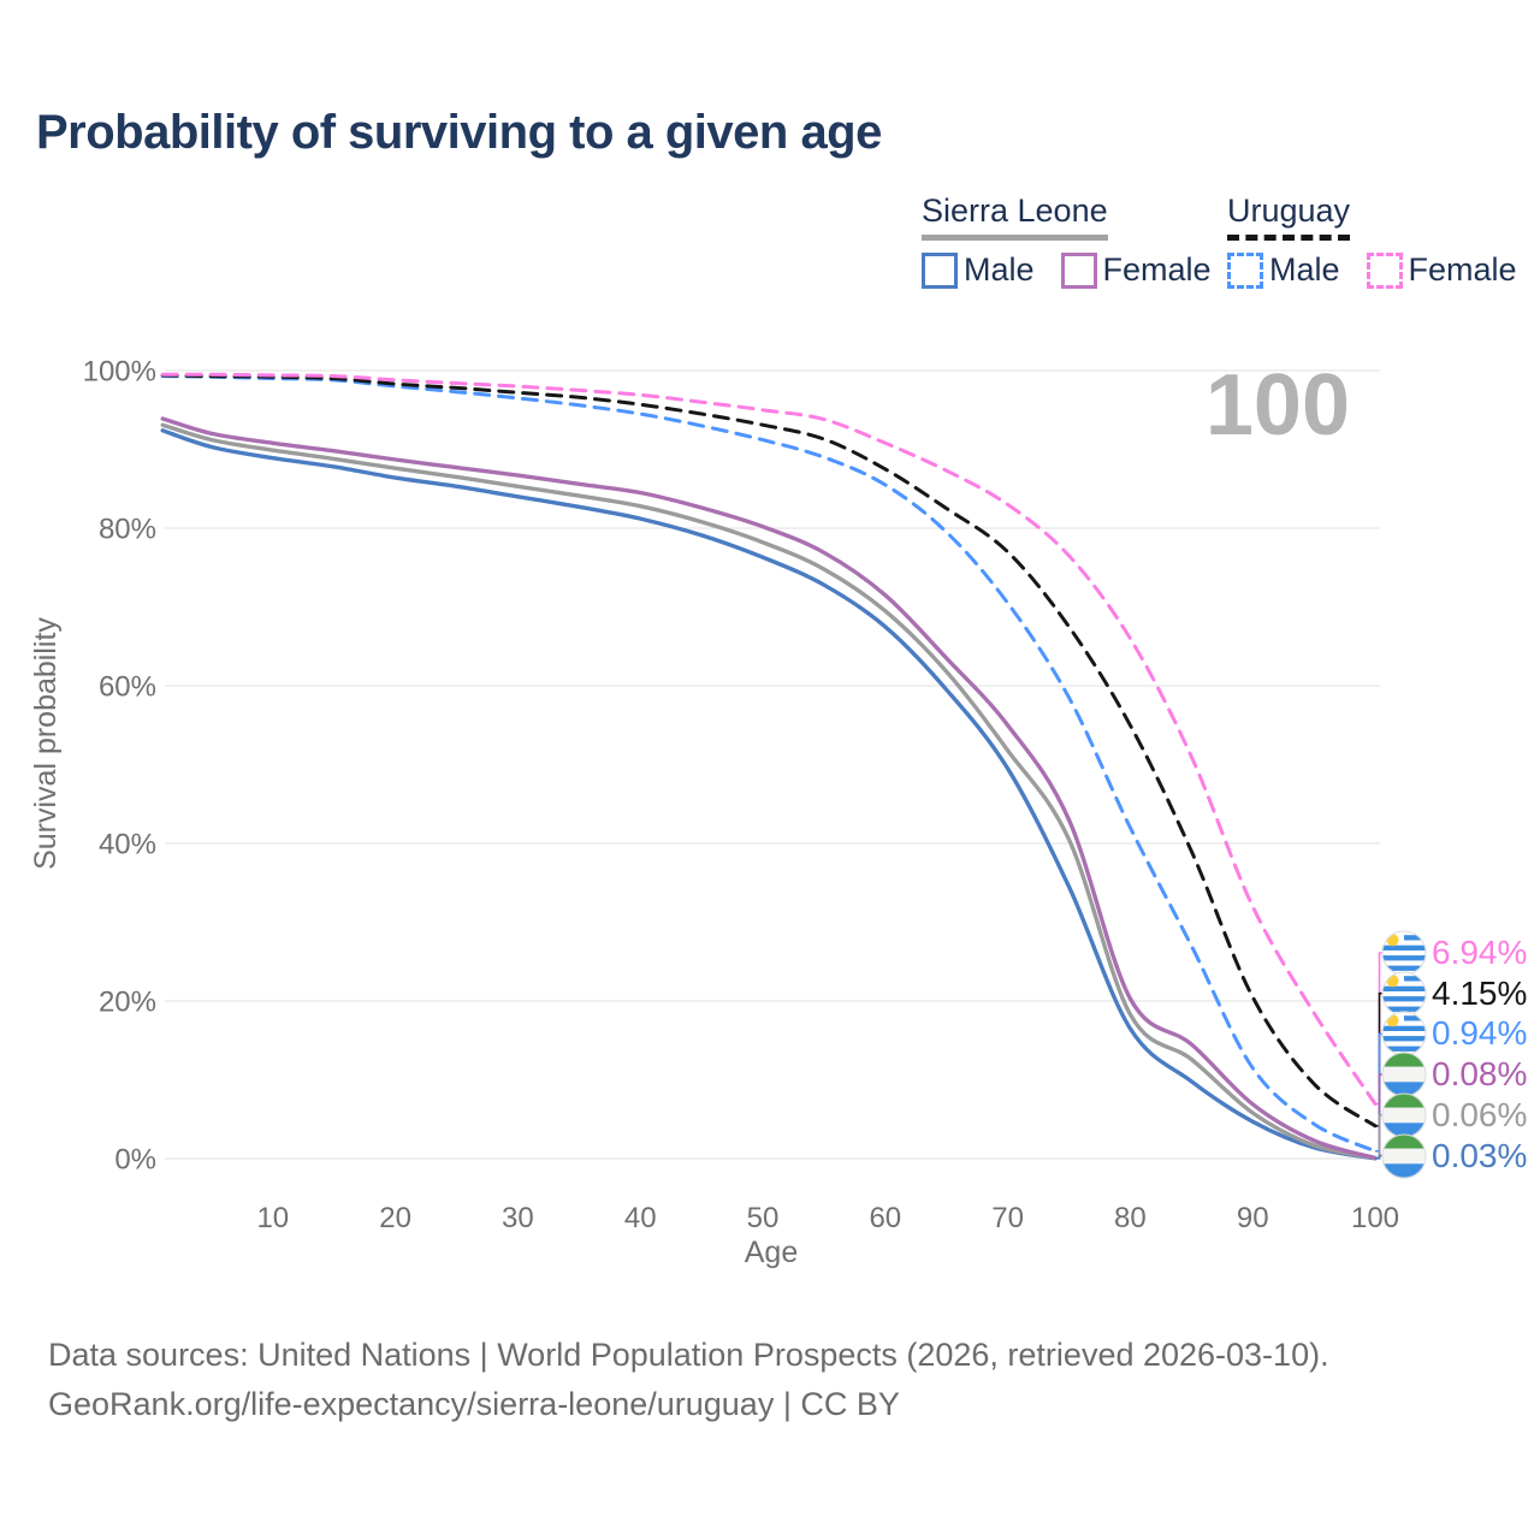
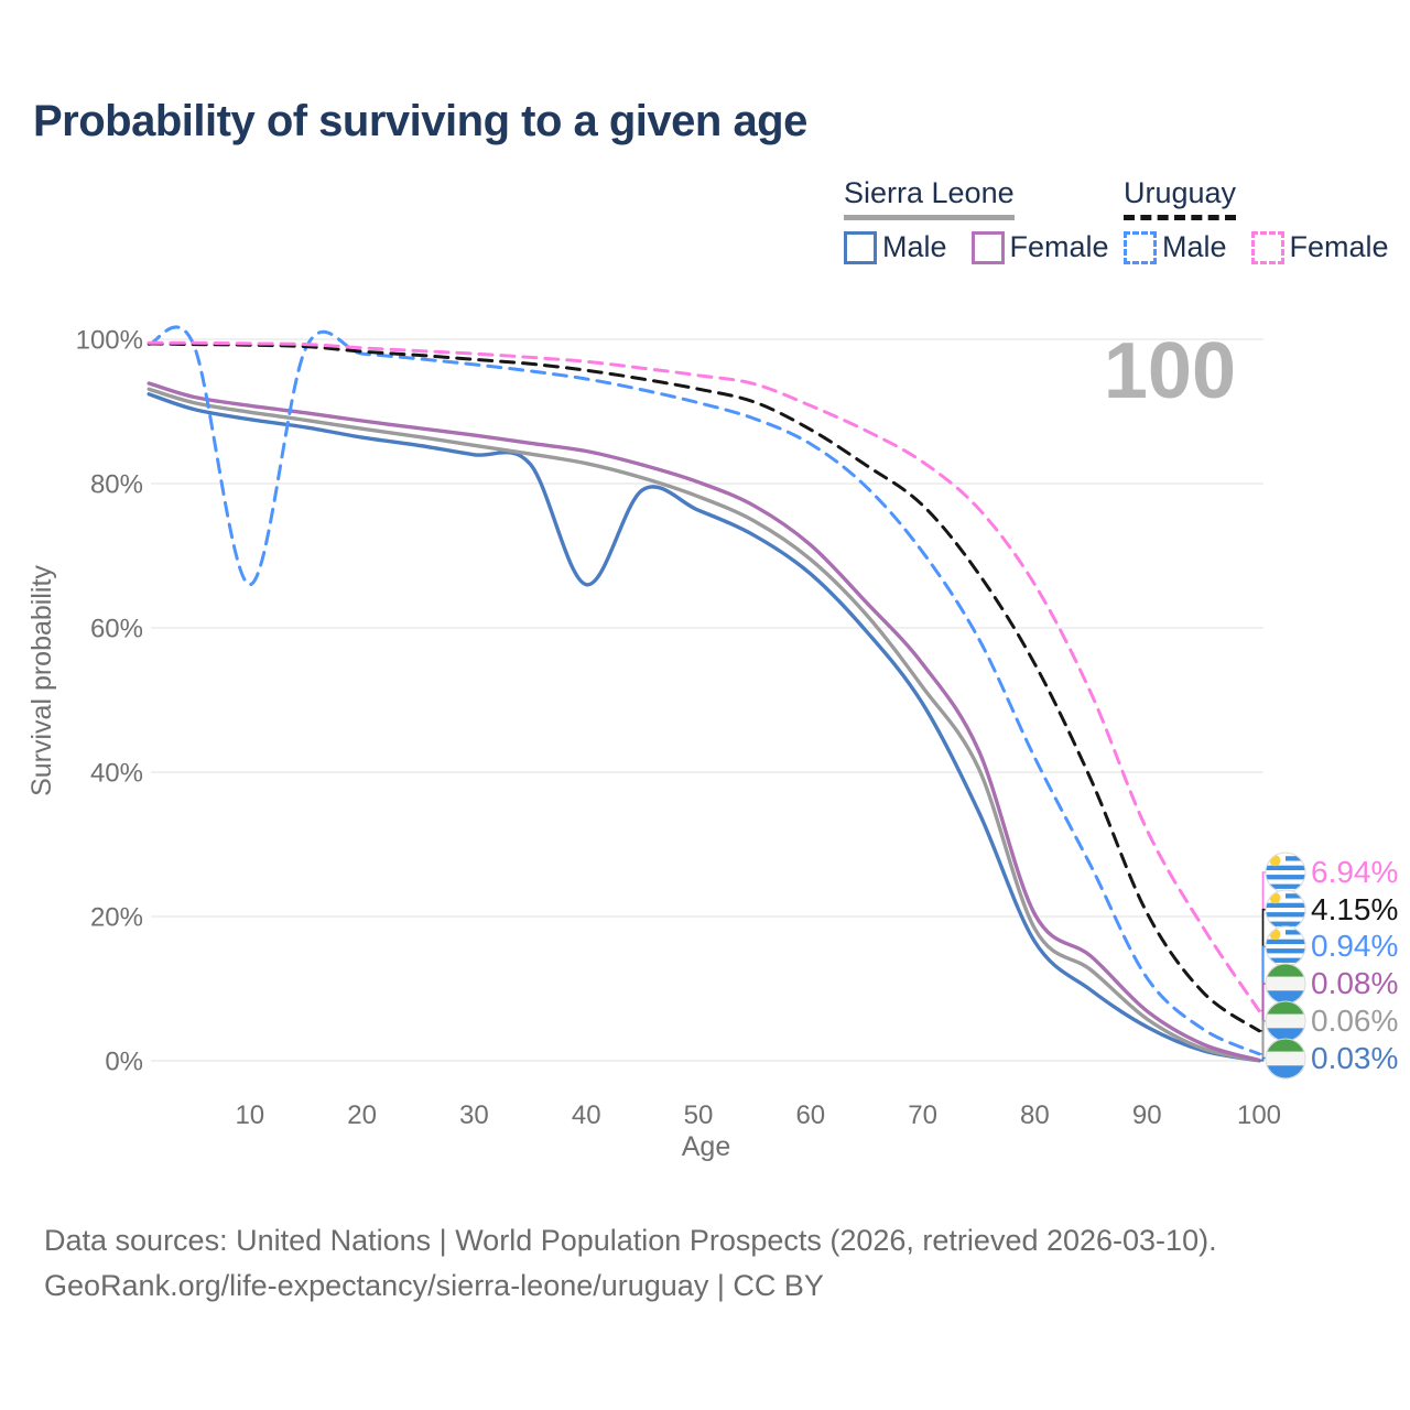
Uruguay Male/10: 99% -> 66%
Sierra Leone Male/40: 81% -> 66%
